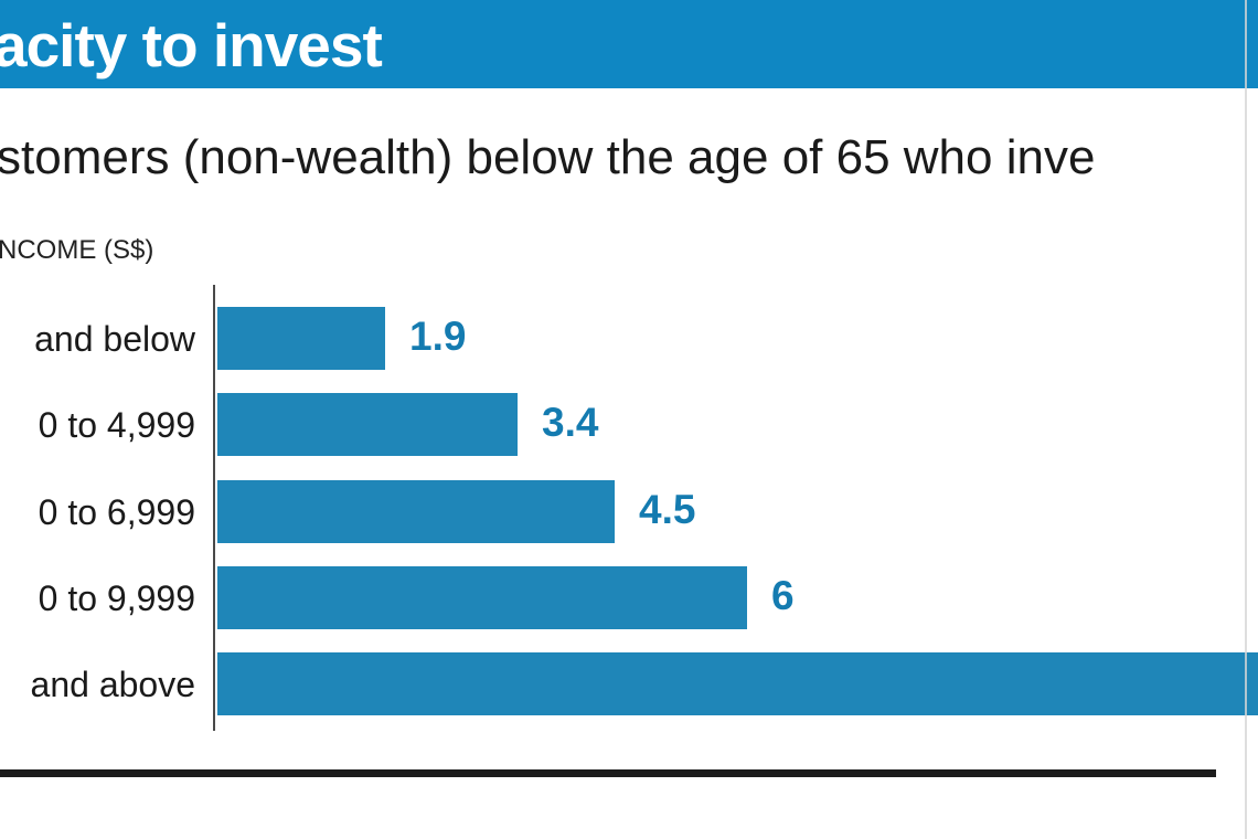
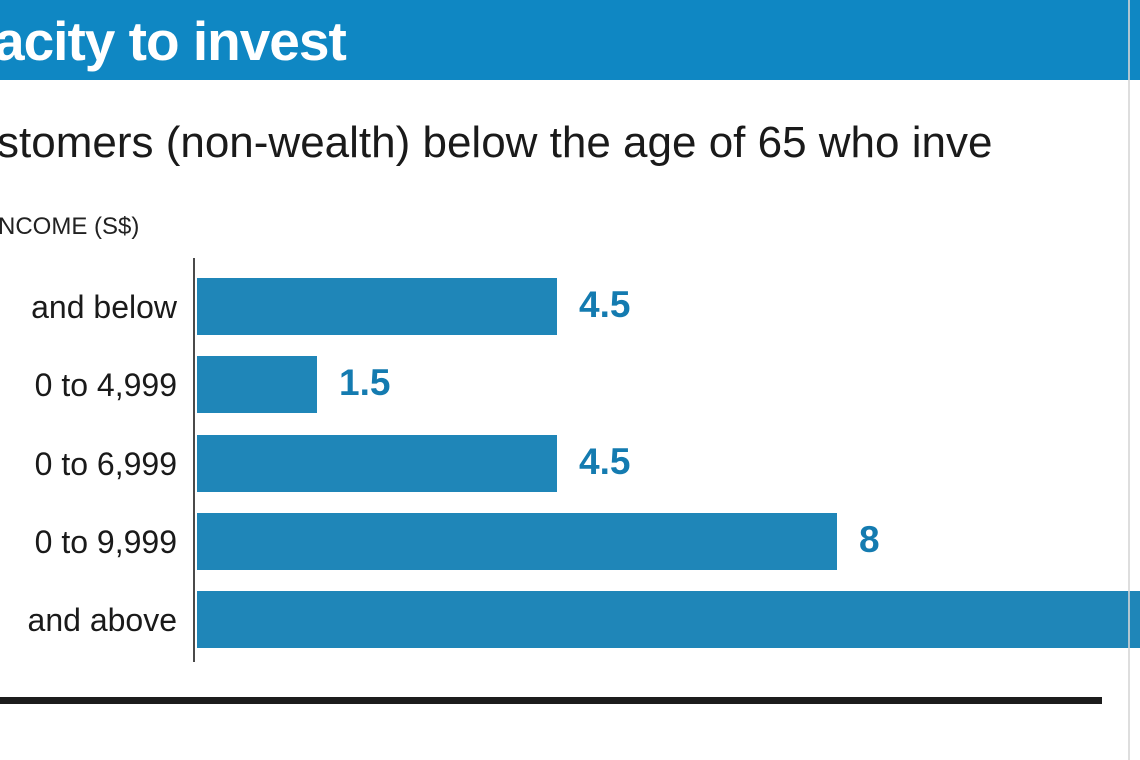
and below: 1.9 -> 4.5
0 to 4,999: 3.4 -> 1.5
0 to 9,999: 6 -> 8
